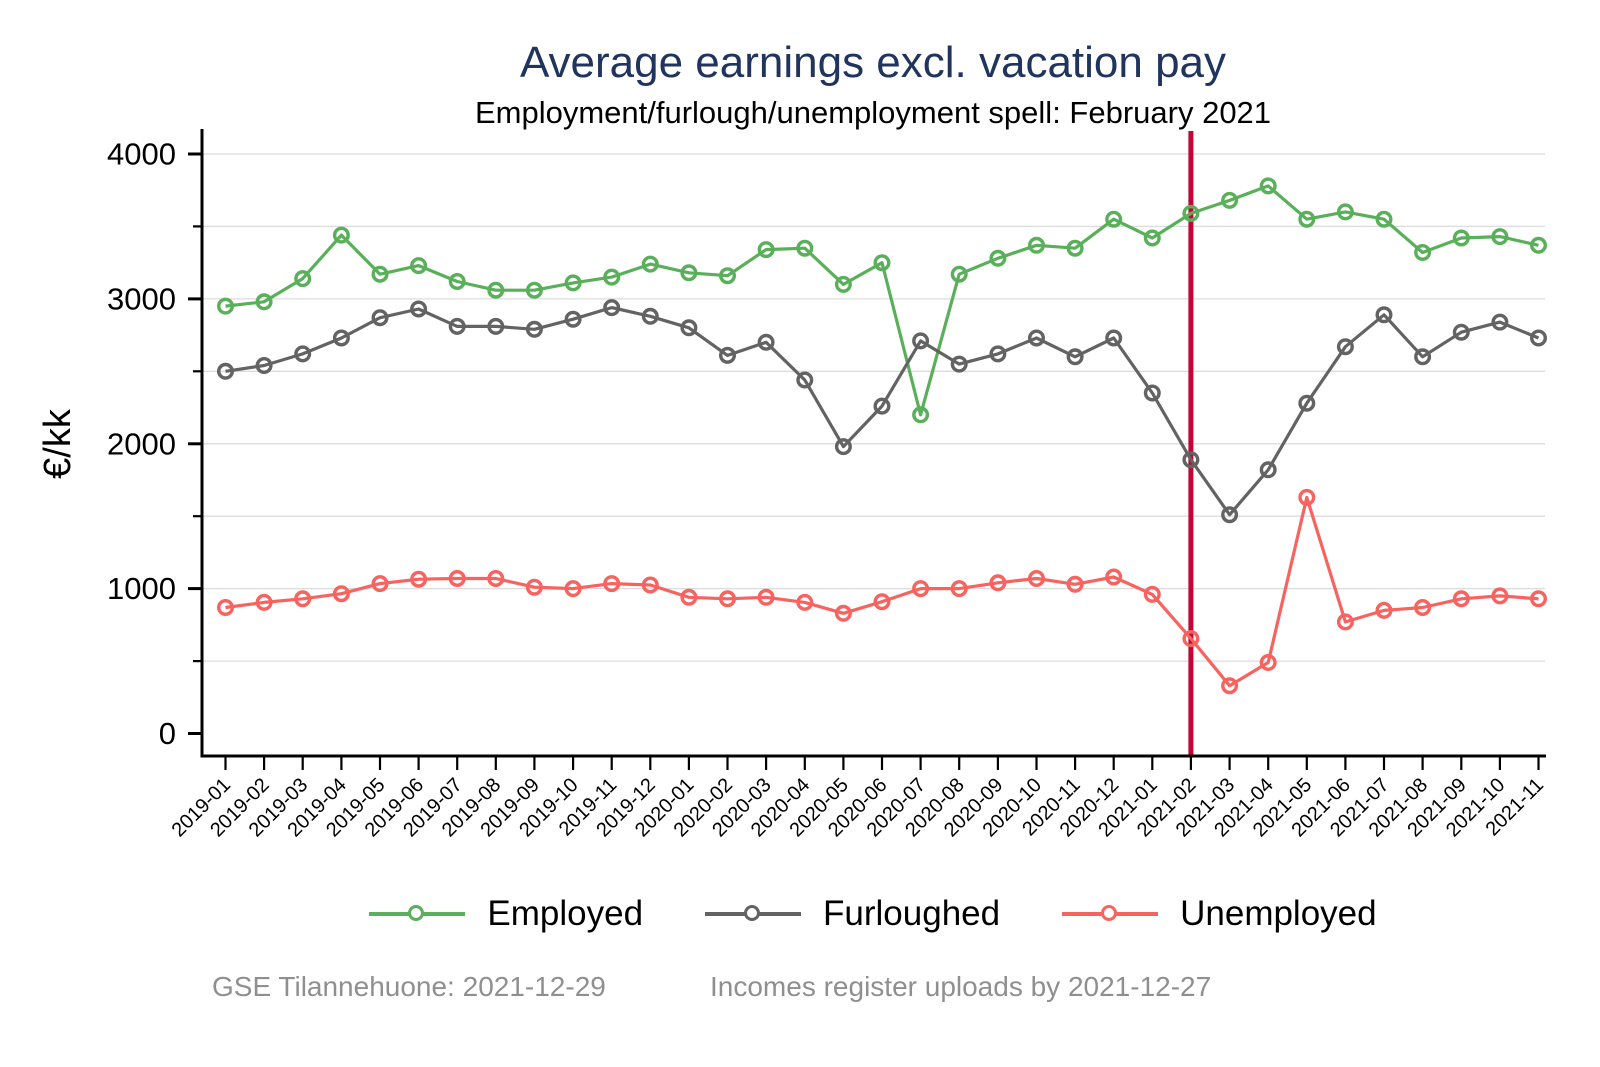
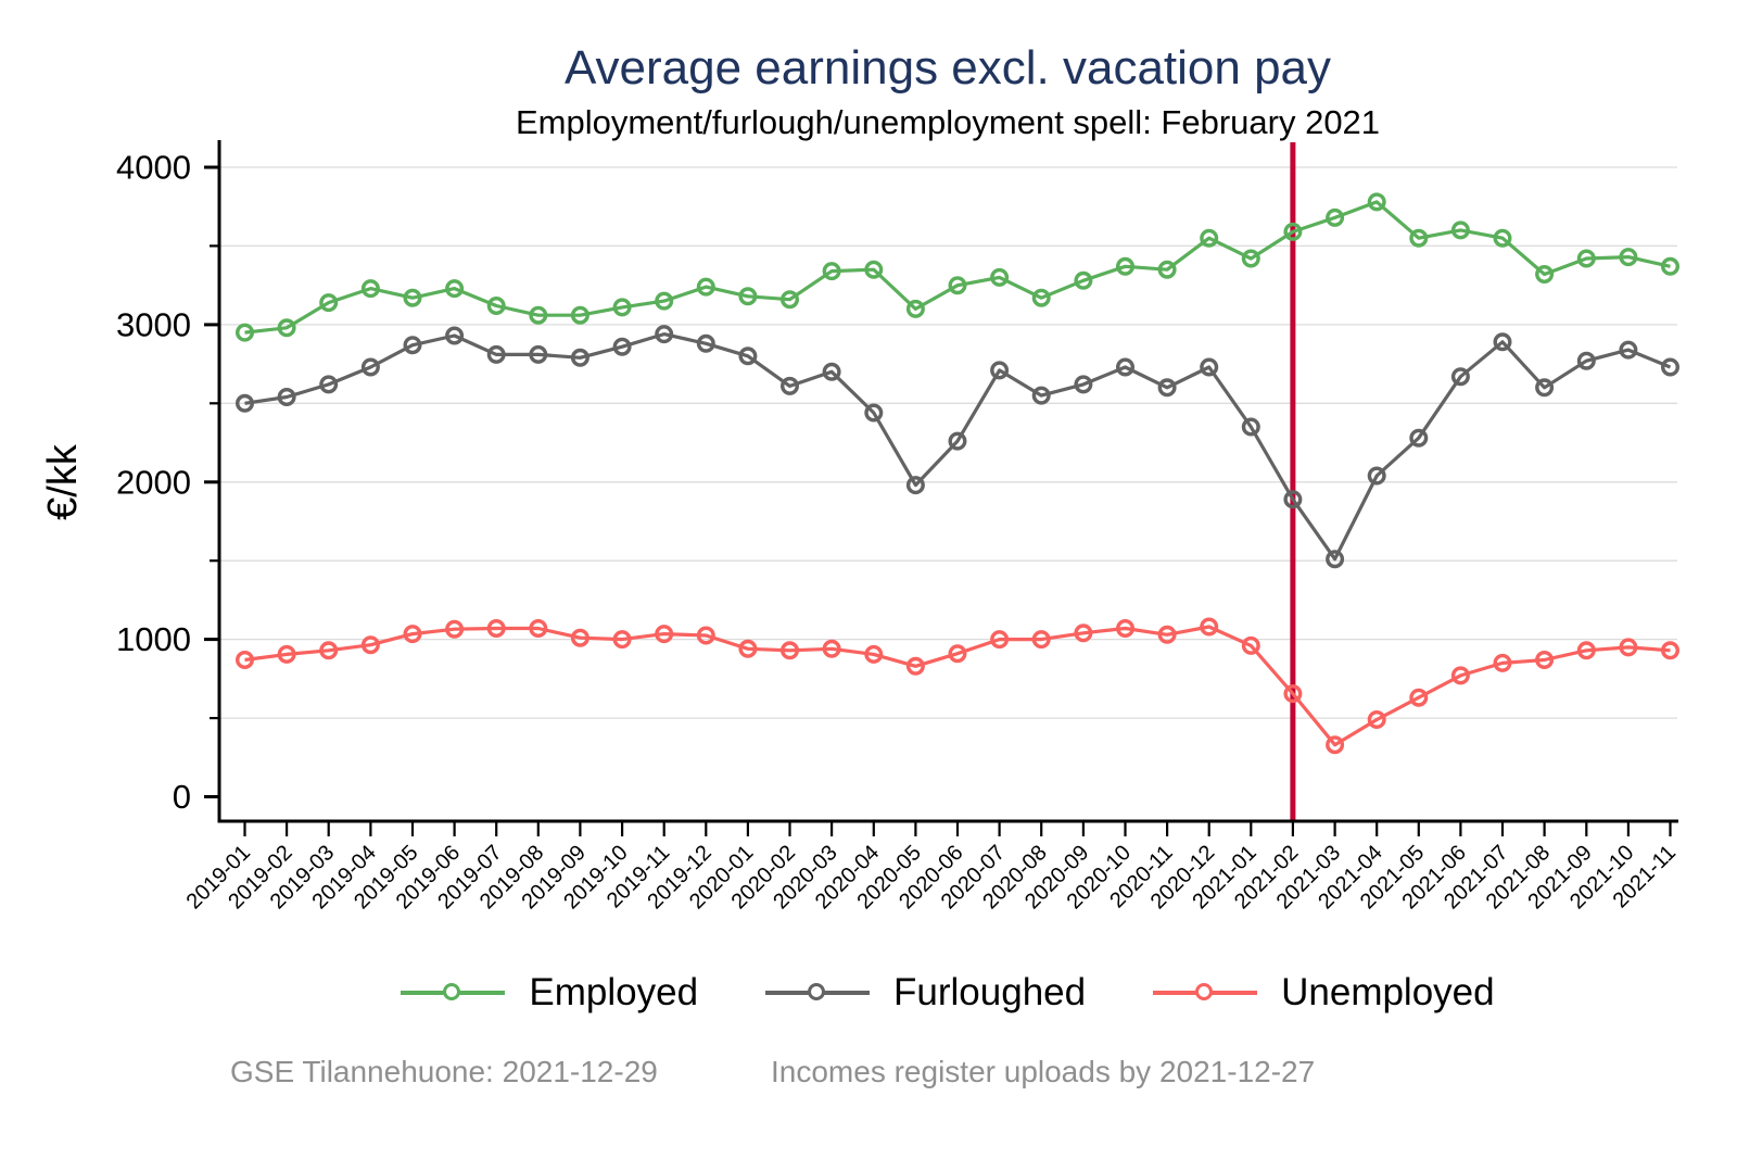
Employed/2019-04: 3440 -> 3230
Employed/2020-07: 2200 -> 3300
Furloughed/2021-04: 1820 -> 2040
Unemployed/2021-05: 1630 -> 630
